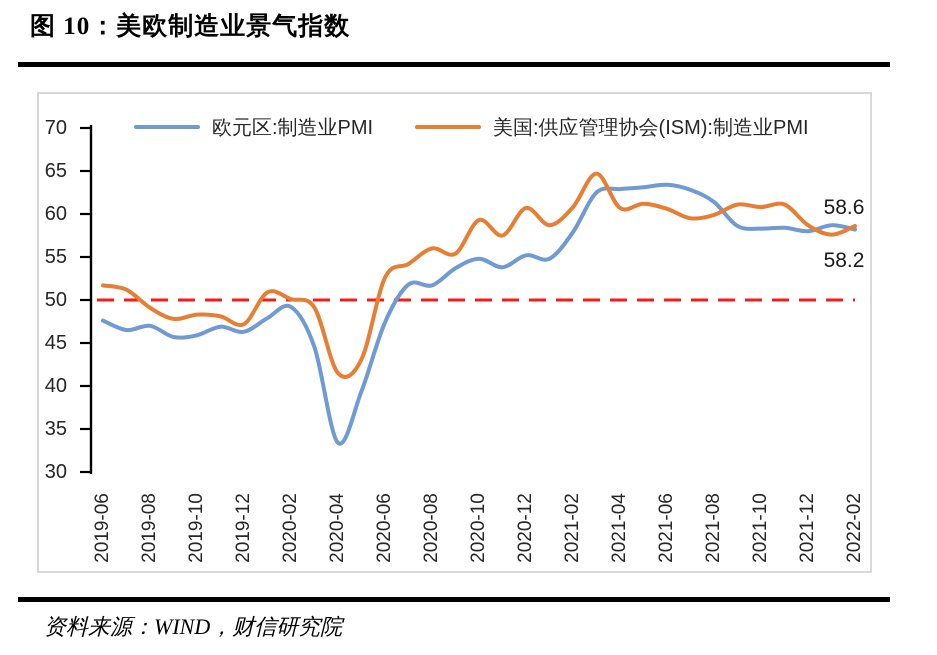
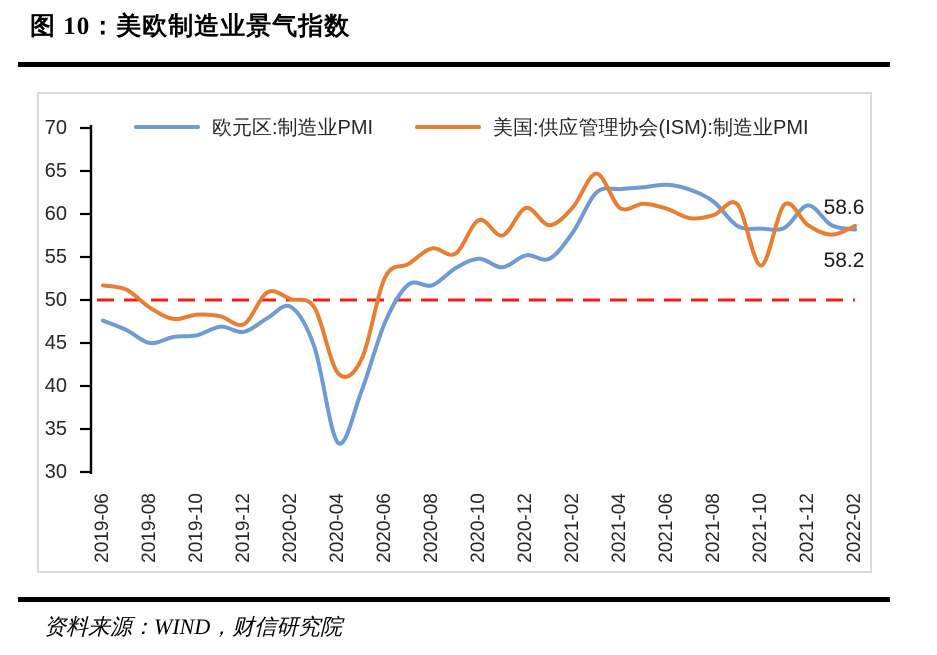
欧元区:制造业PMI/2019-08: 47 -> 45
美国:供应管理协会(ISM):制造业PMI/2021-10: 61 -> 54
欧元区:制造业PMI/2021-12: 58 -> 61
